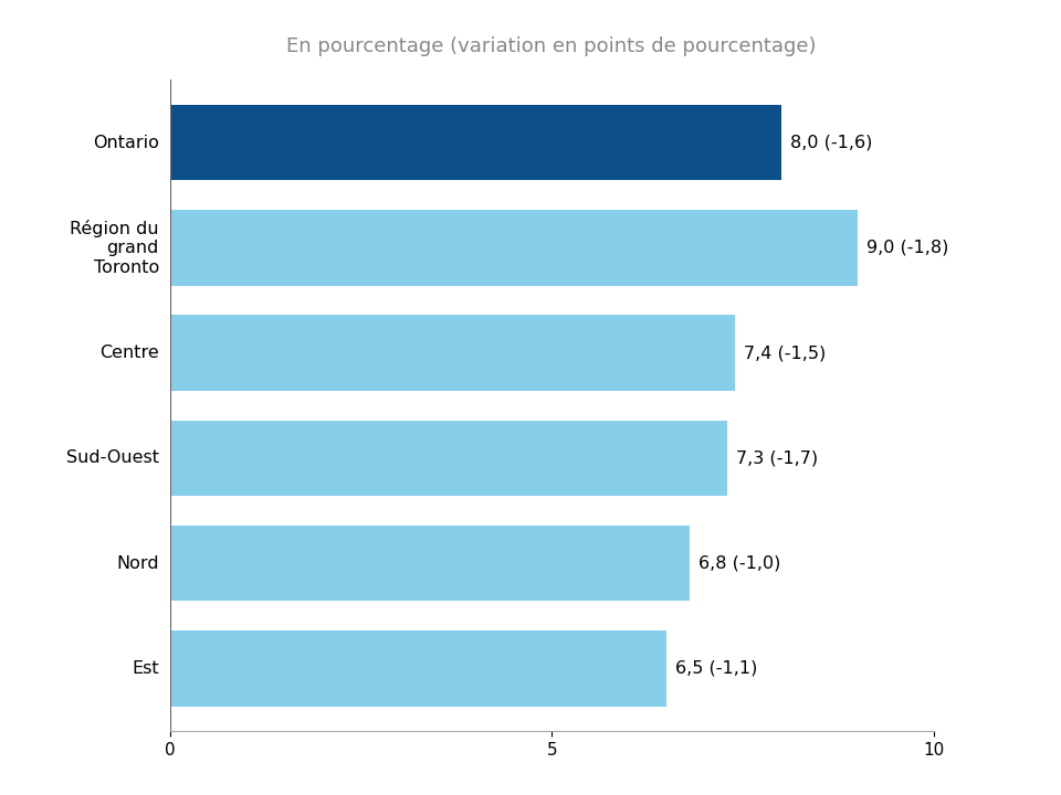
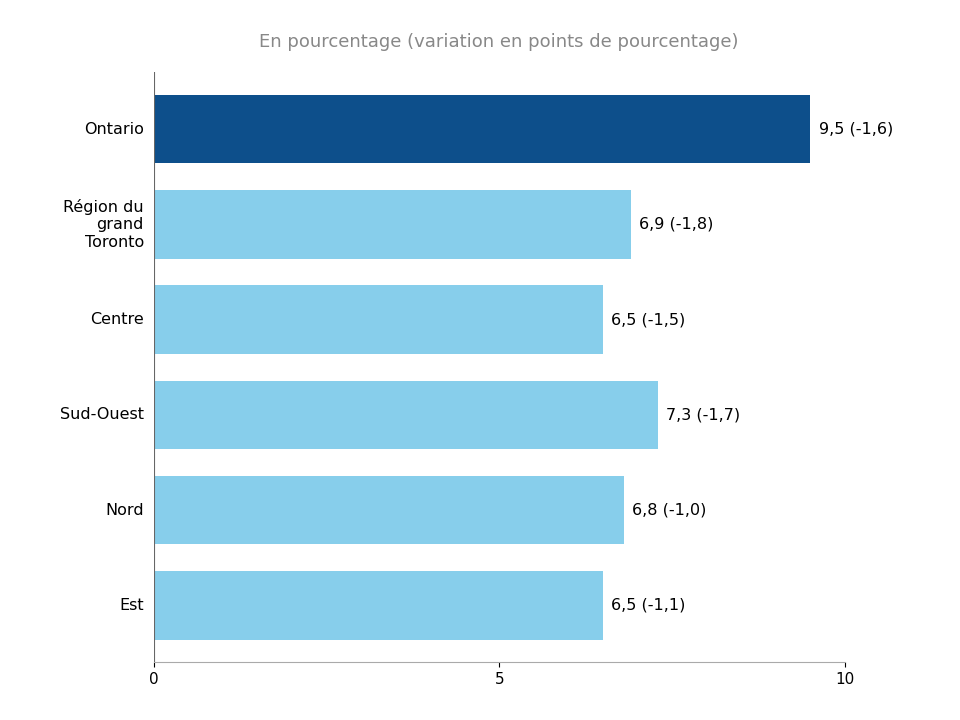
Ontario: 8,0 -> 9,5
Région du grand Toronto: 9,0 -> 6,9
Centre: 7,4 -> 6,5
